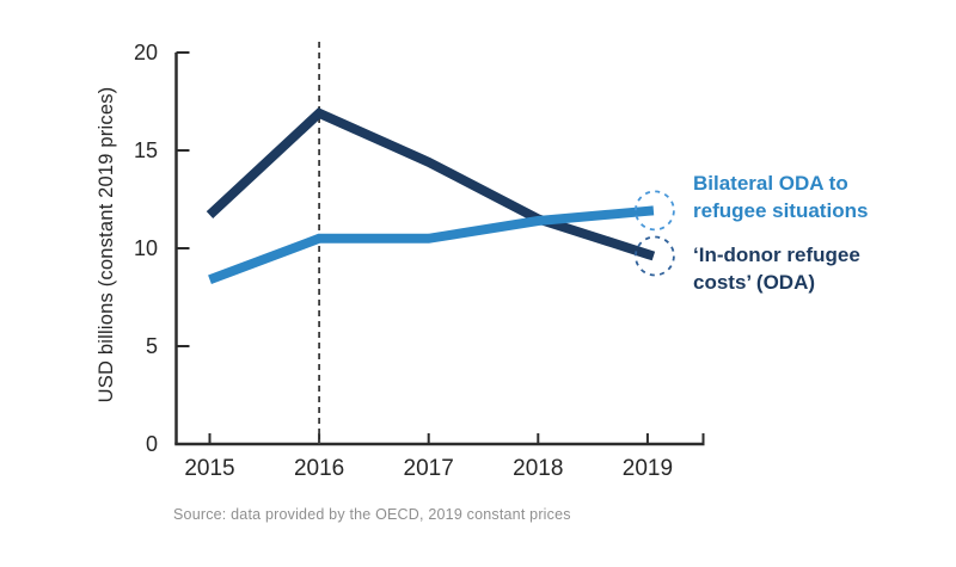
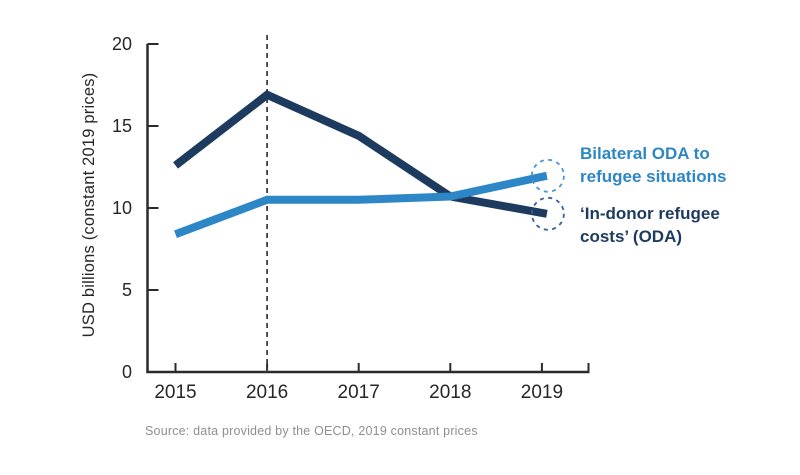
‘In-donor refugee costs’ (ODA)/2015: 11.7 -> 12.6
‘In-donor refugee costs’ (ODA)/2018: 11.5 -> 10.7
Bilateral ODA to refugee situations/2018: 11.4 -> 10.7
